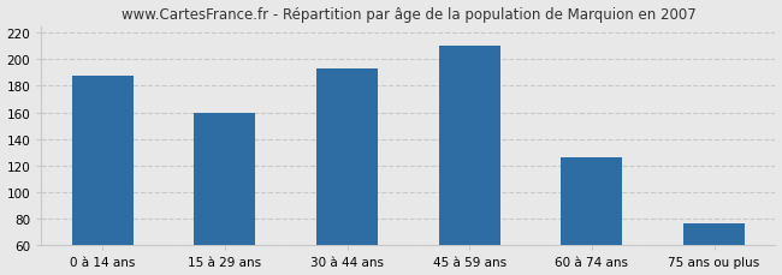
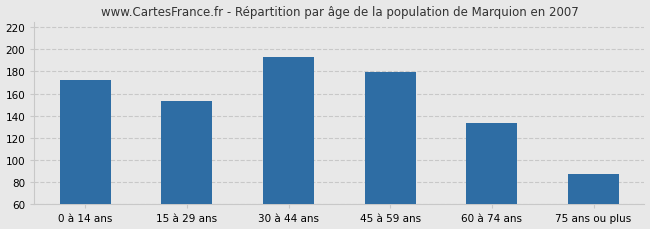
0 à 14 ans: 188 -> 172
15 à 29 ans: 160 -> 153
45 à 59 ans: 210 -> 179
60 à 74 ans: 126 -> 133
75 ans ou plus: 77 -> 87
